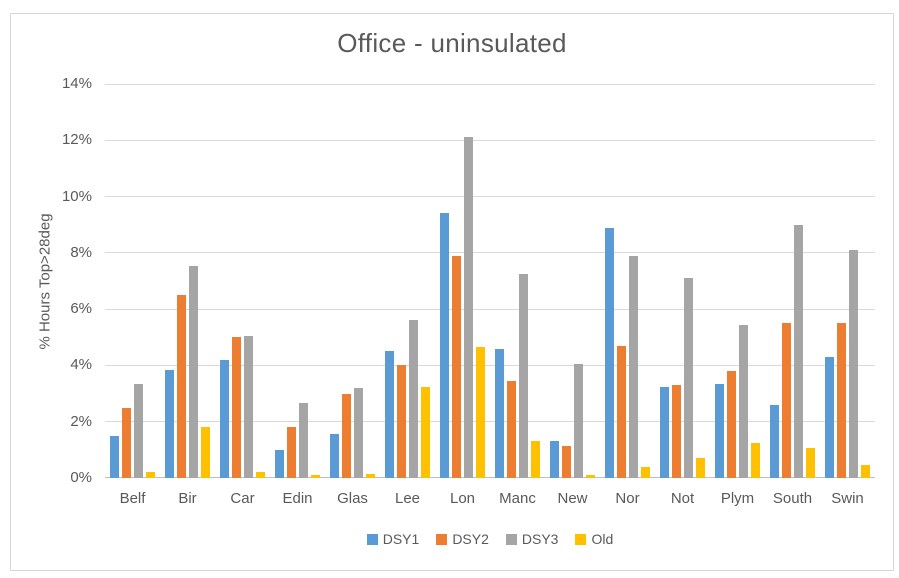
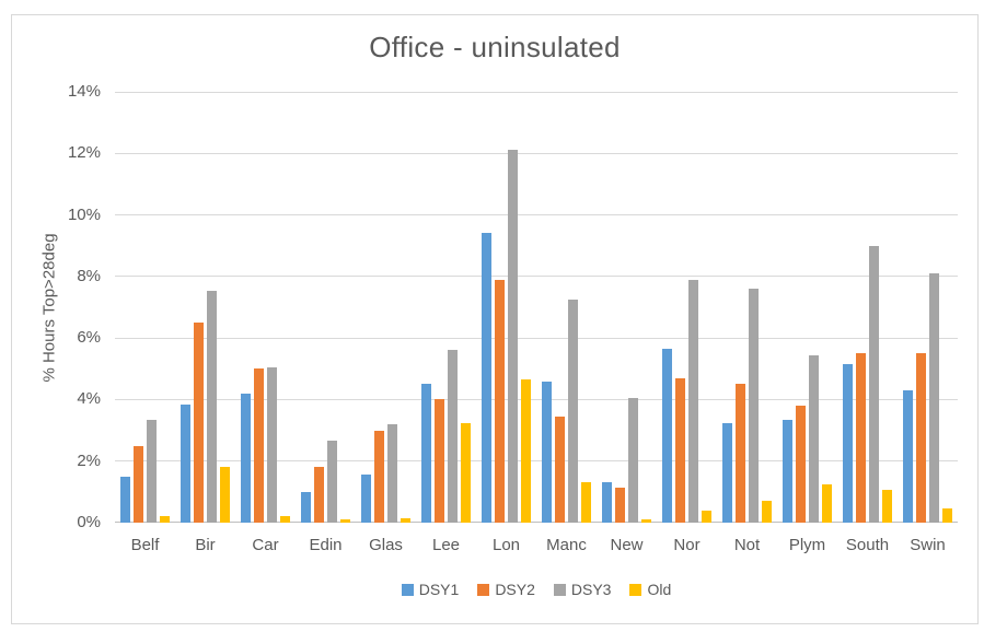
DSY1/Nor: 8.9% -> 5.7%
DSY2/Not: 3.3% -> 4.5%
DSY3/Not: 7.1% -> 7.6%
DSY1/South: 2.6% -> 5.2%
